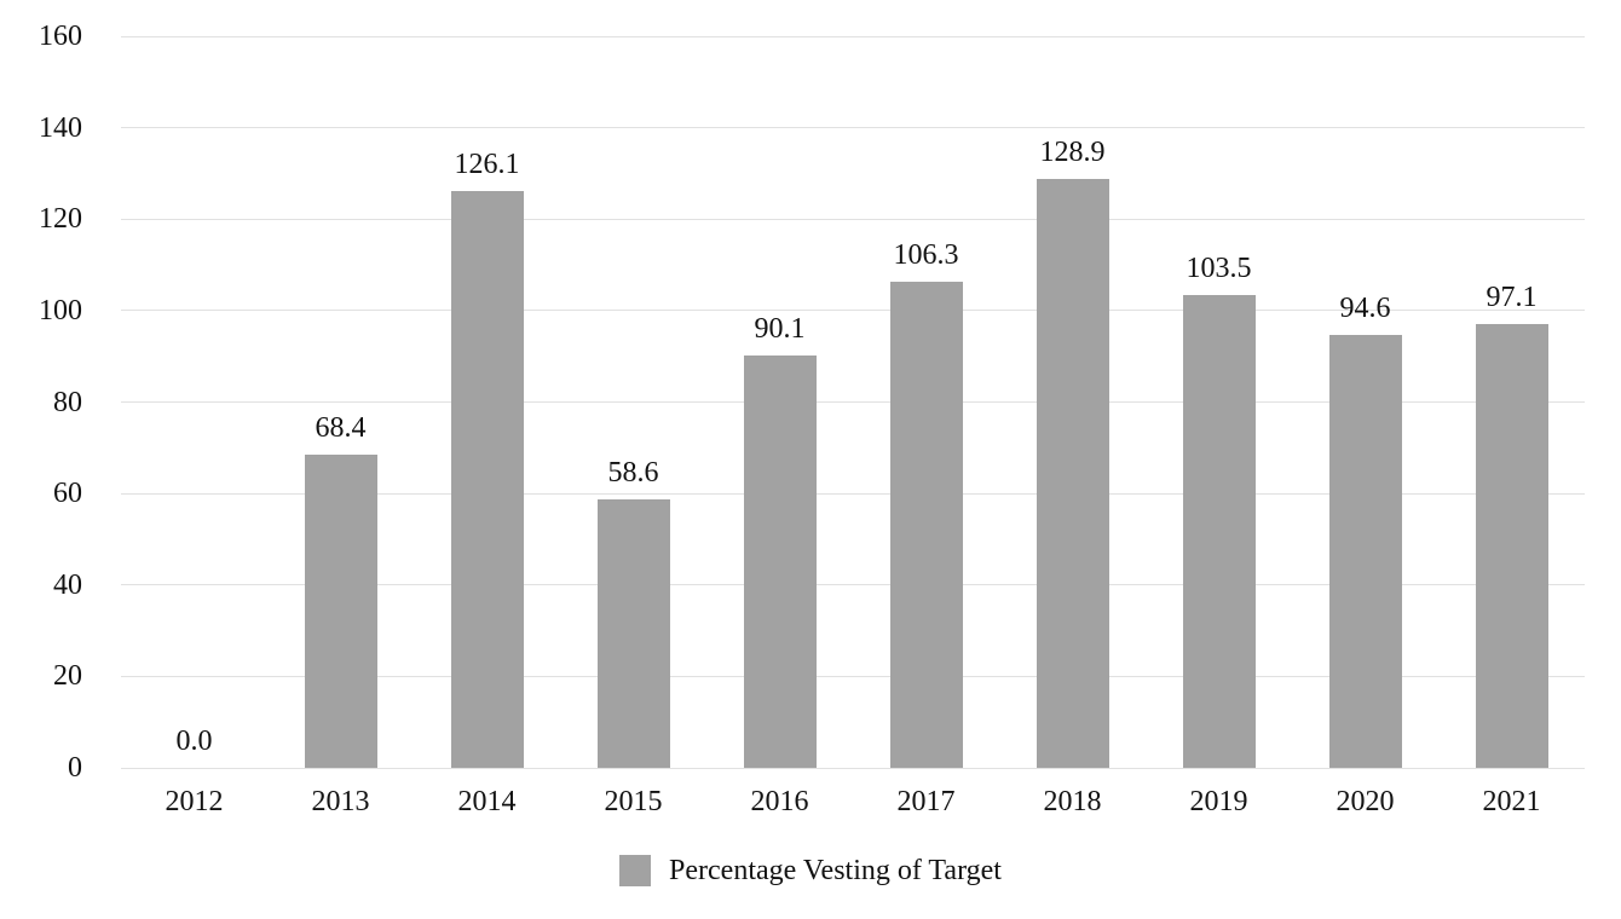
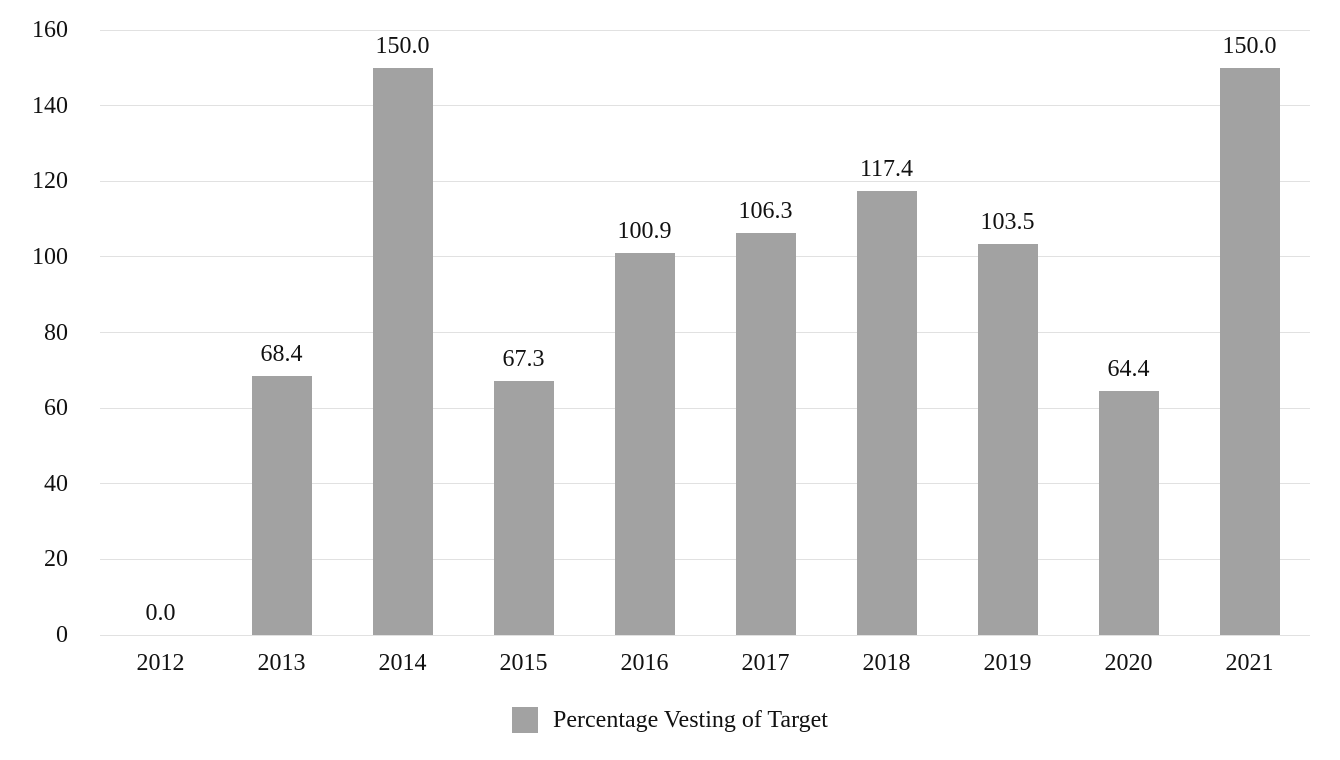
2014: 126.1 -> 150.0
2015: 58.6 -> 67.3
2016: 90.1 -> 100.9
2018: 128.9 -> 117.4
2020: 94.6 -> 64.4
2021: 97.1 -> 150.0
